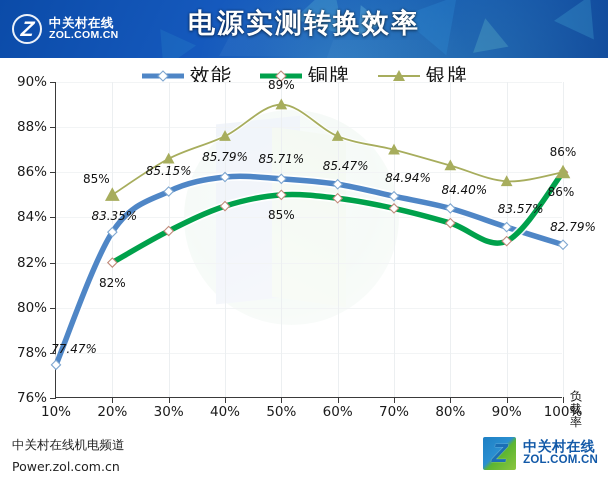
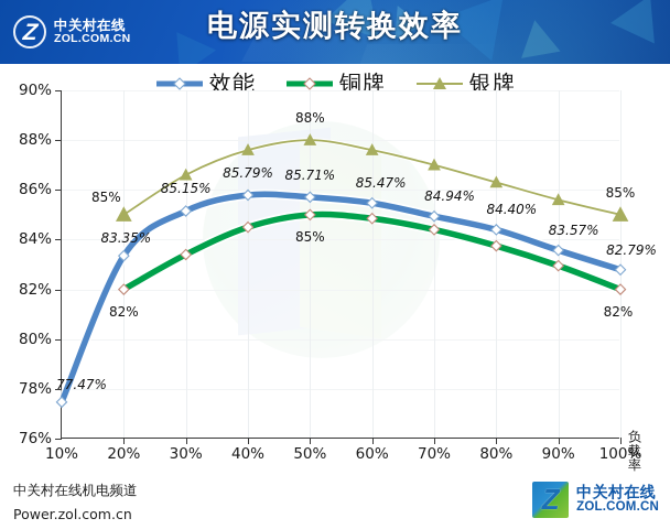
银牌/50%: 89% -> 88%
铜牌/100%: 86% -> 82%
银牌/100%: 86% -> 85%
